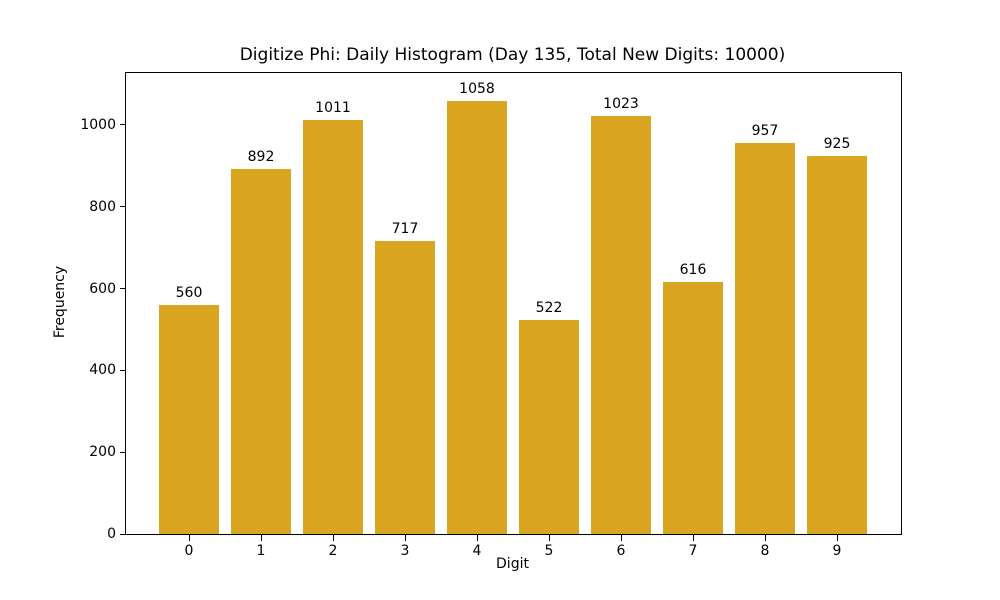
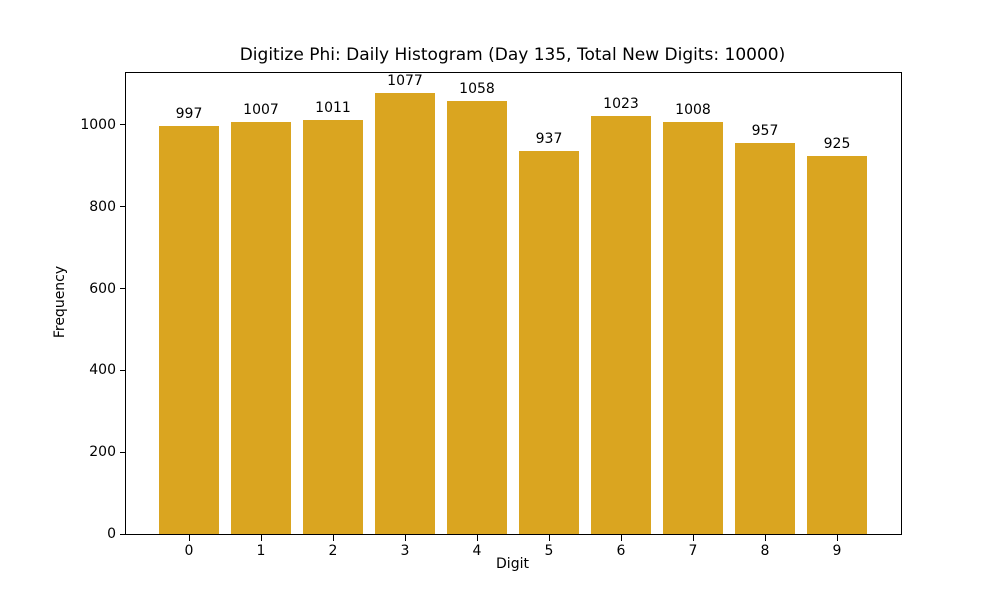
0: 560 -> 997
1: 892 -> 1007
3: 717 -> 1077
5: 522 -> 937
7: 616 -> 1008
